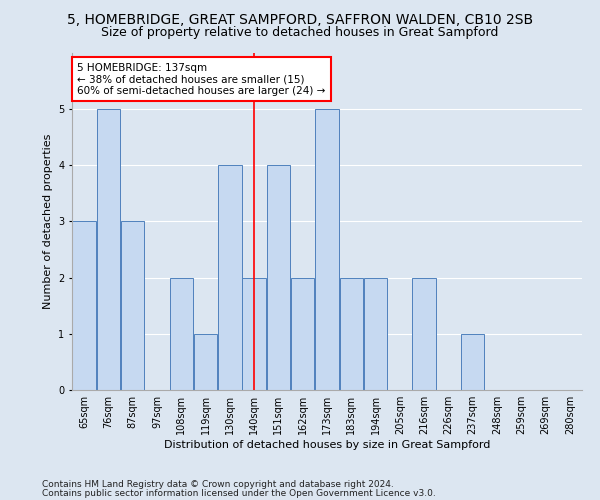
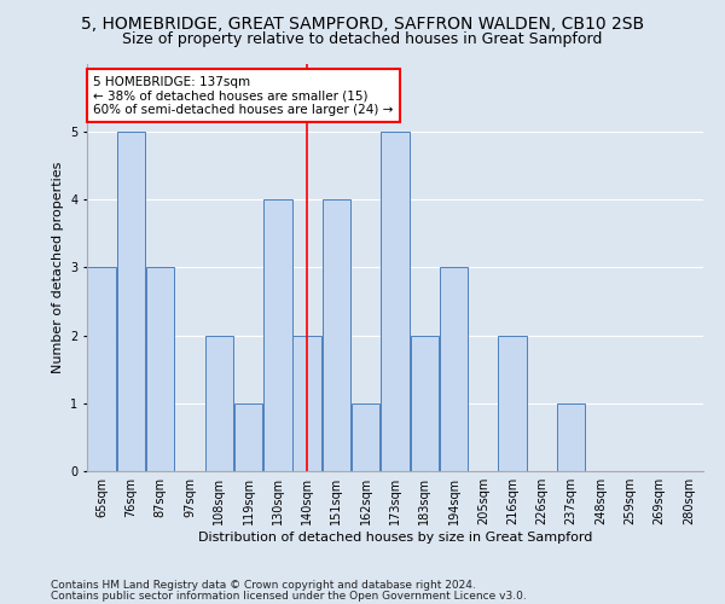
162sqm: 2 -> 1
194sqm: 2 -> 3
